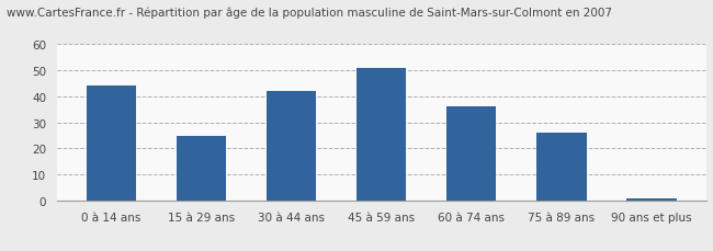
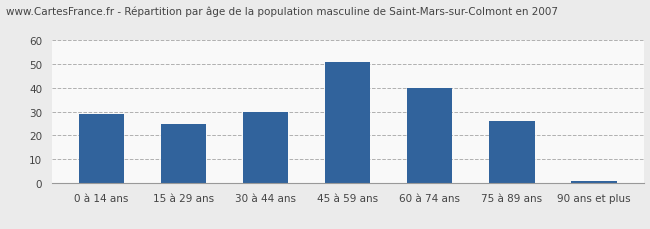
0 à 14 ans: 44 -> 29
30 à 44 ans: 42 -> 30
60 à 74 ans: 36 -> 40
